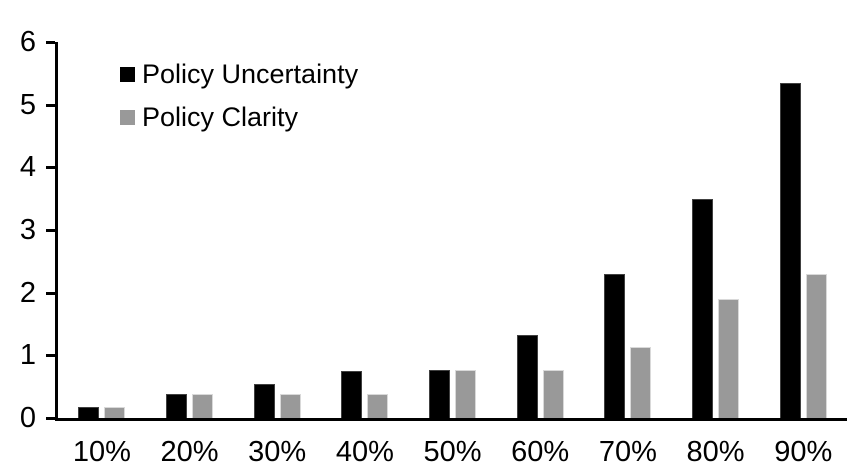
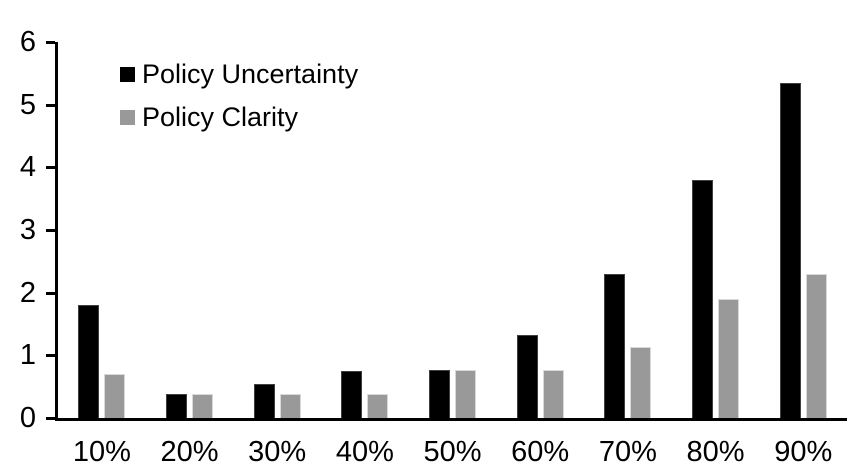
Policy Uncertainty/10%: 0.2 -> 1.8
Policy Clarity/10%: 0.2 -> 0.7
Policy Uncertainty/80%: 3.5 -> 3.8
